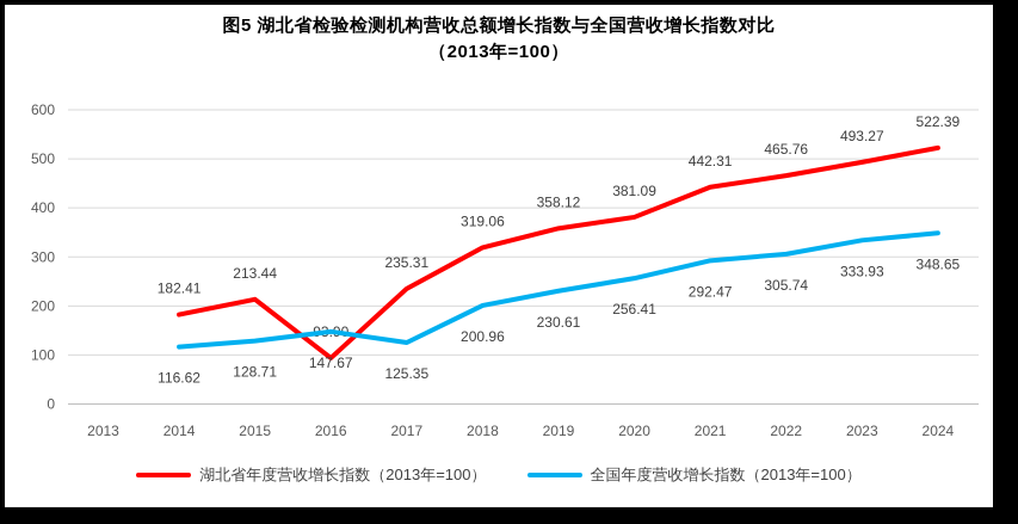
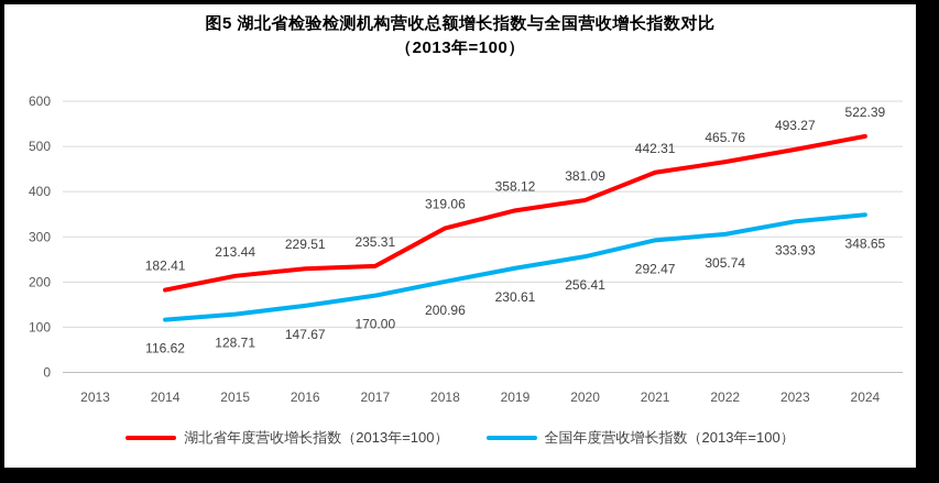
湖北省年度营收增长指数（2013年=100）/2016: 93.90 -> 229.51
全国年度营收增长指数（2013年=100）/2017: 125.35 -> 170.00
